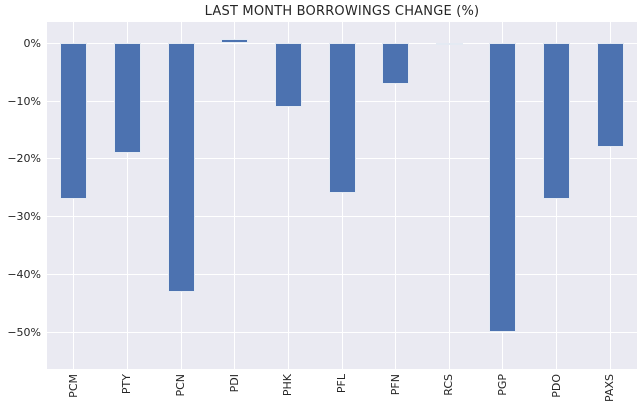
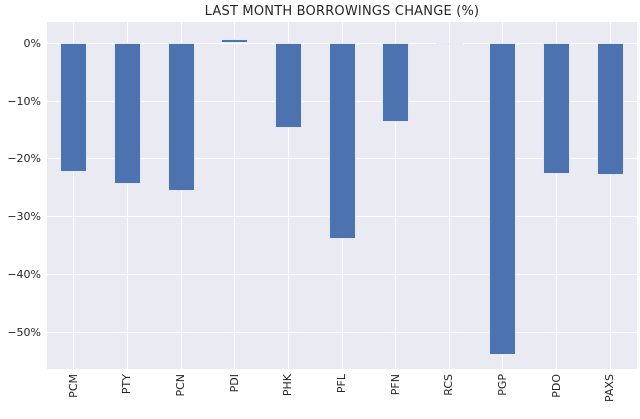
PCM: -27% -> -22%
PTY: -19% -> -24%
PCN: -43% -> -26%
PHK: -11% -> -15%
PFL: -26% -> -34%
PFN: -7% -> -14%
PGP: -50% -> -54%
PDO: -27% -> -23%
PAXS: -18% -> -23%
